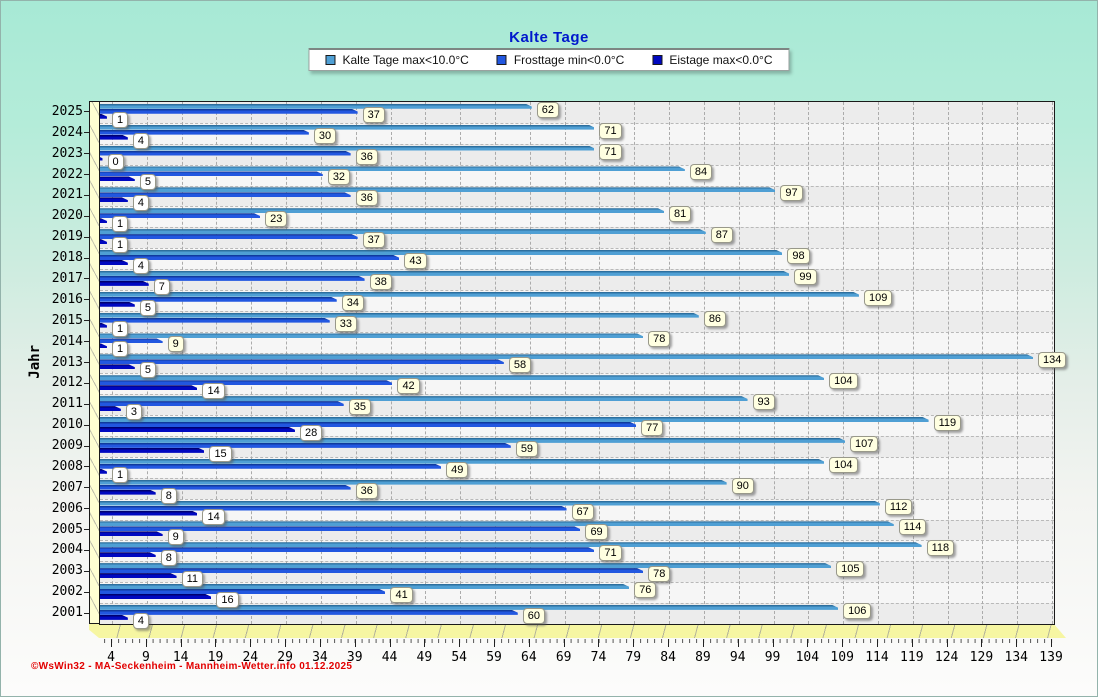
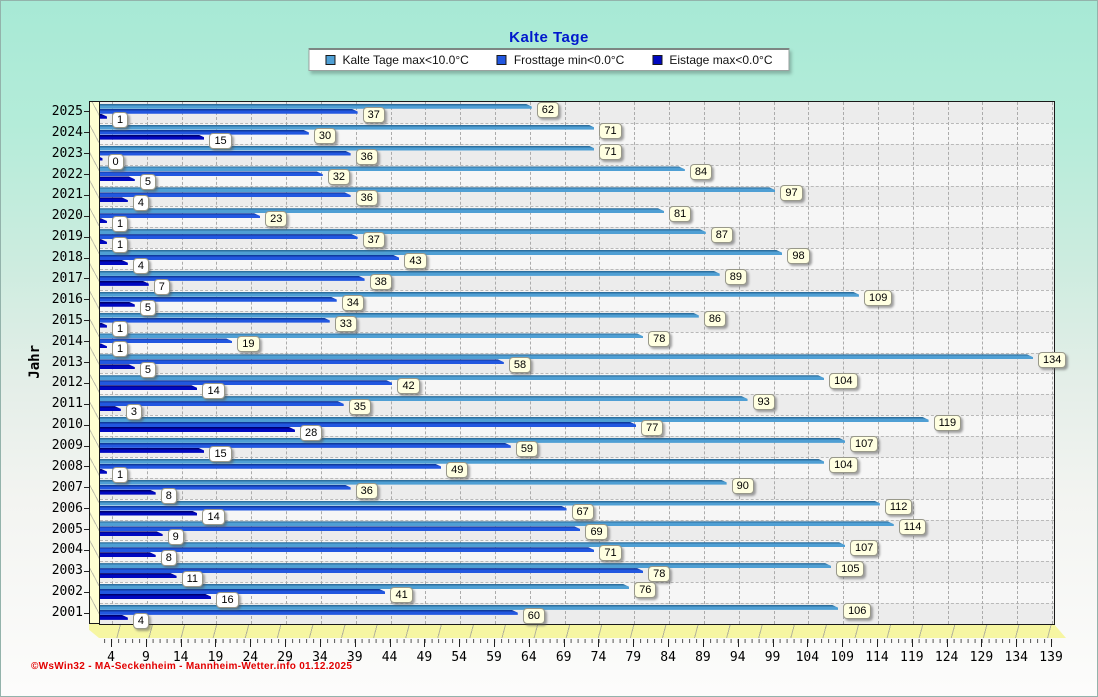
Eistage max<0.0°C/2024: 4 -> 15
Kalte Tage max<10.0°C/2017: 99 -> 89
Frosttage min<0.0°C/2014: 9 -> 19
Kalte Tage max<10.0°C/2004: 118 -> 107
